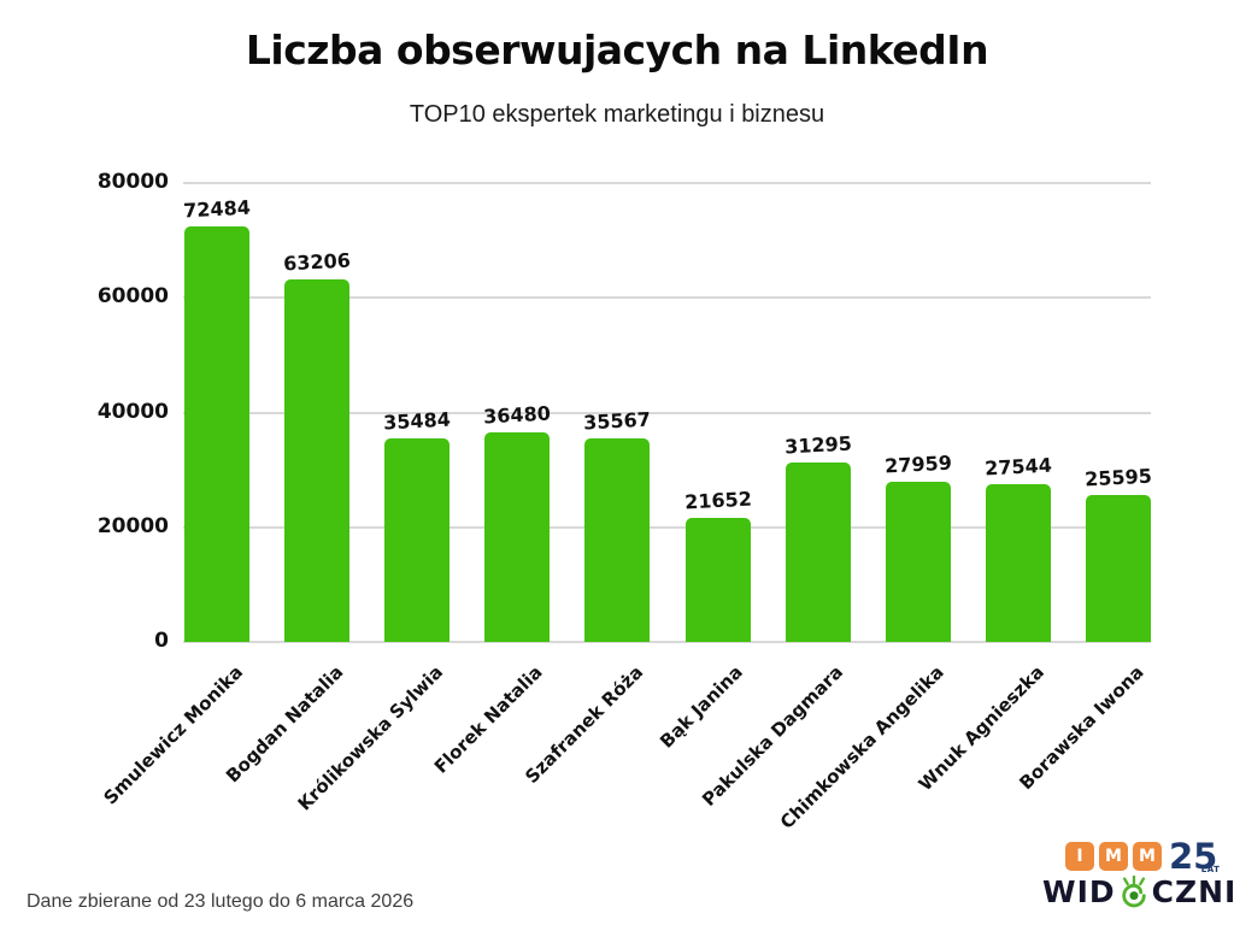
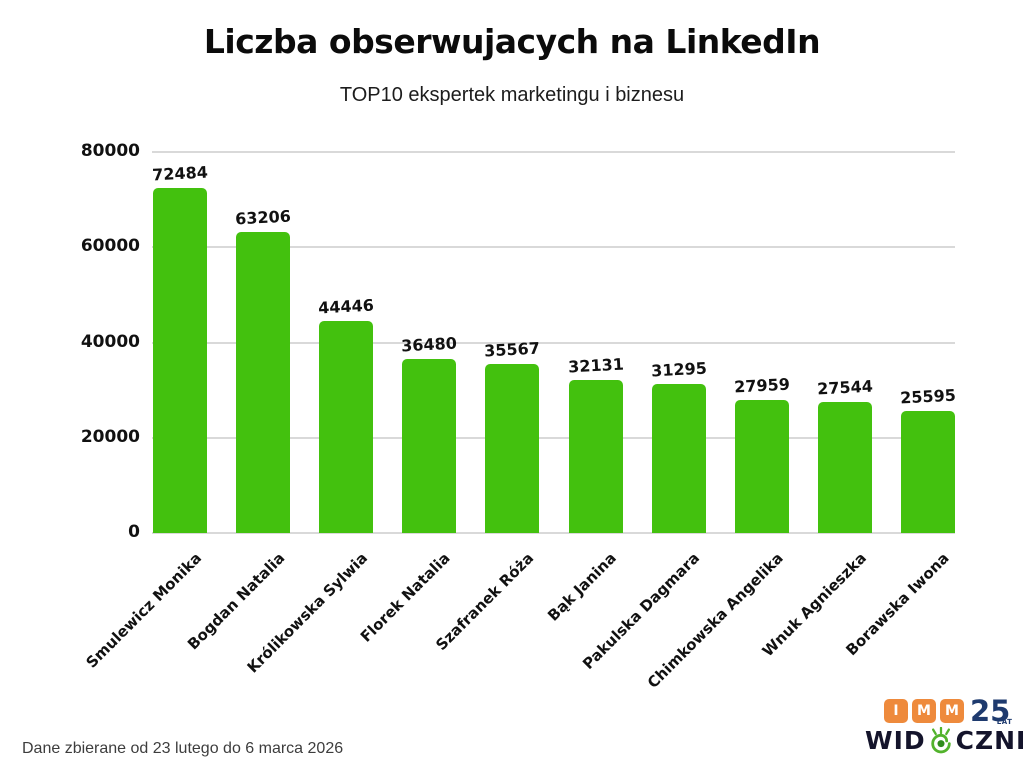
Królikowska Sylwia: 35484 -> 44446
Bąk Janina: 21652 -> 32131
